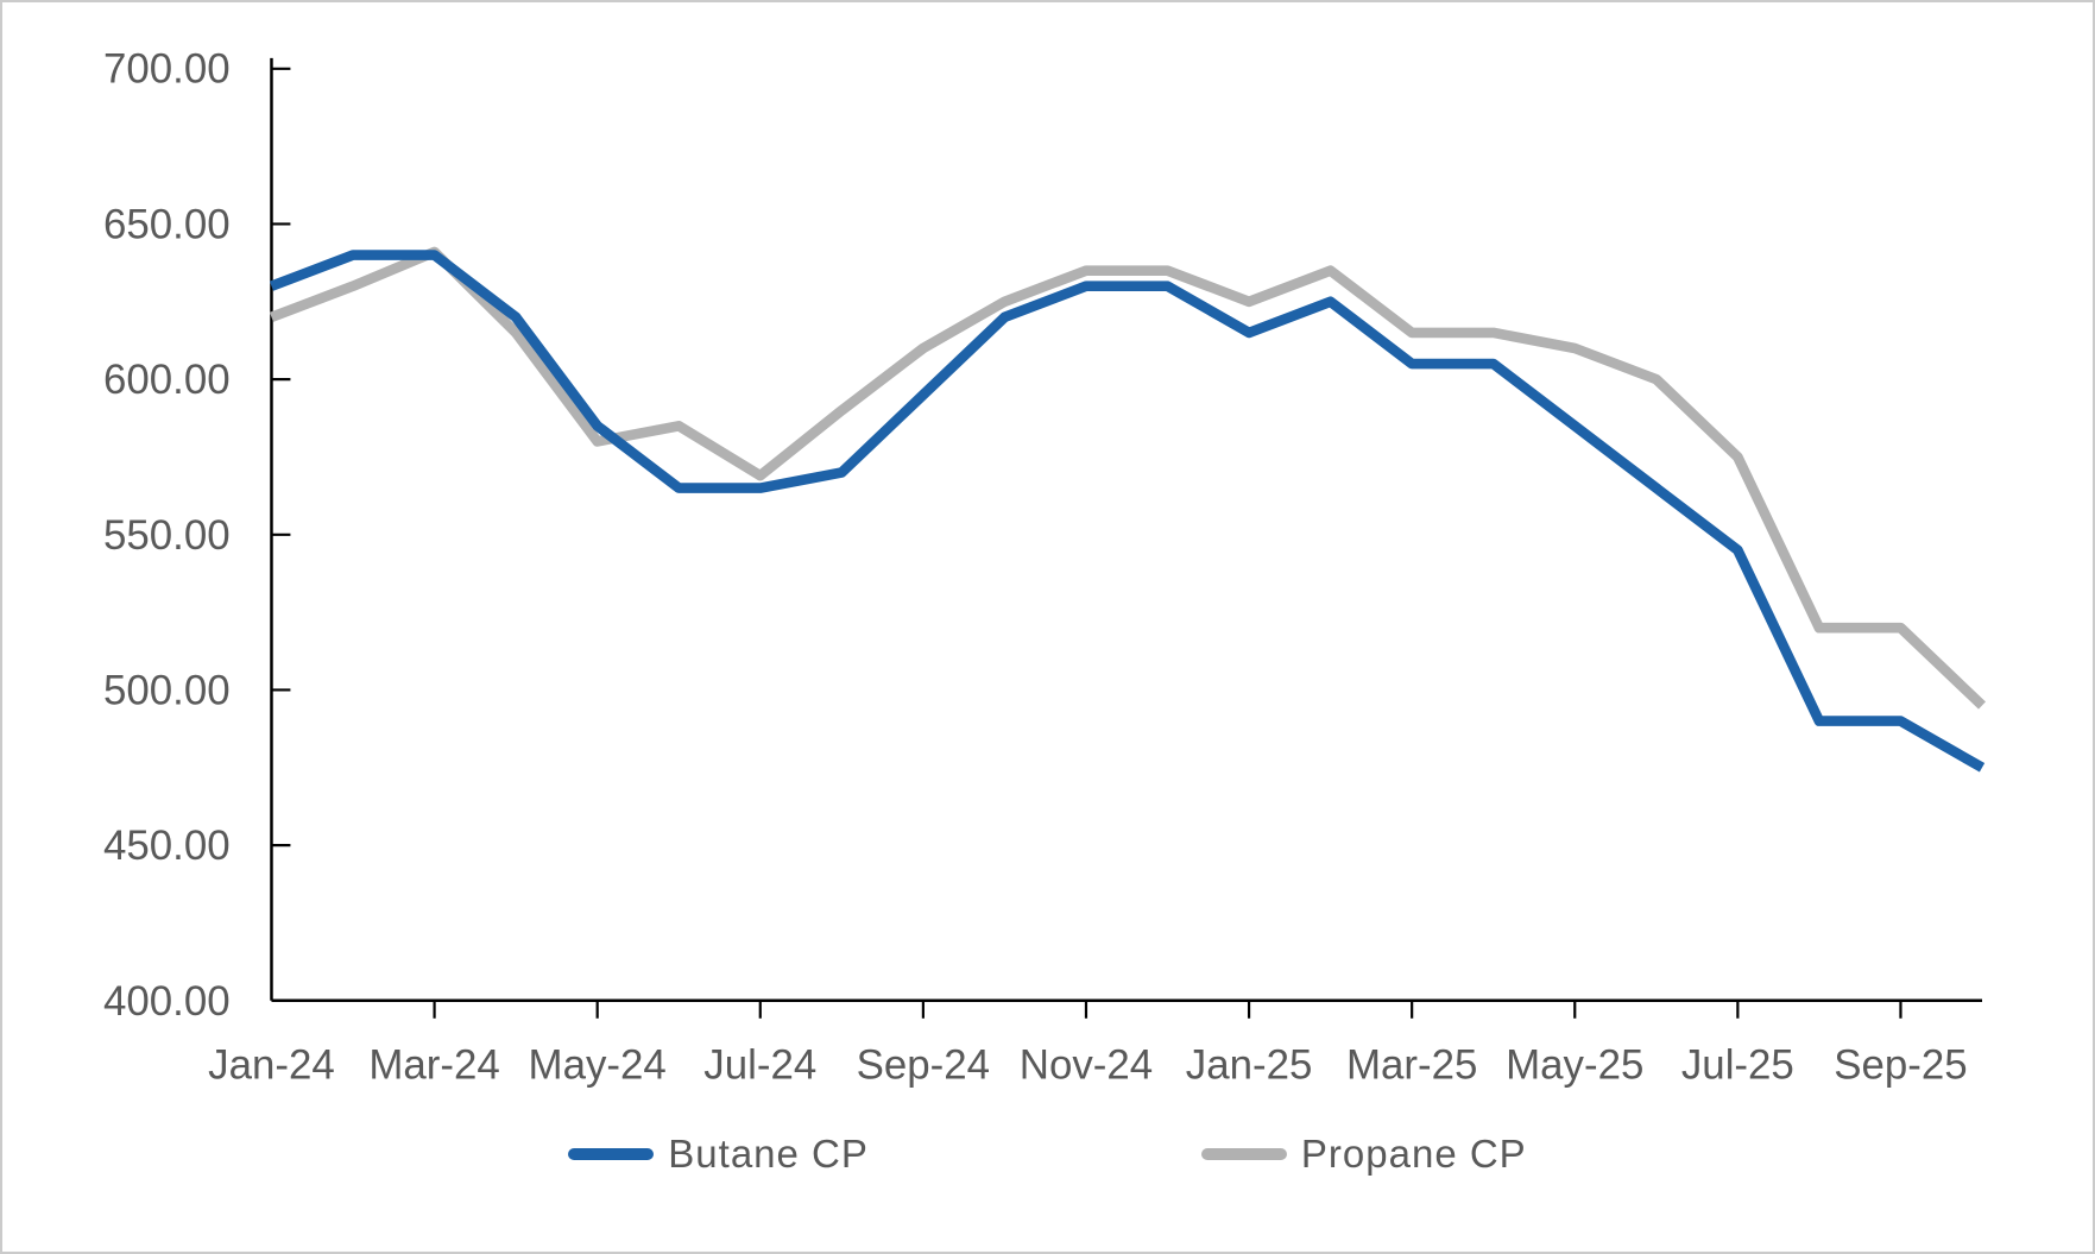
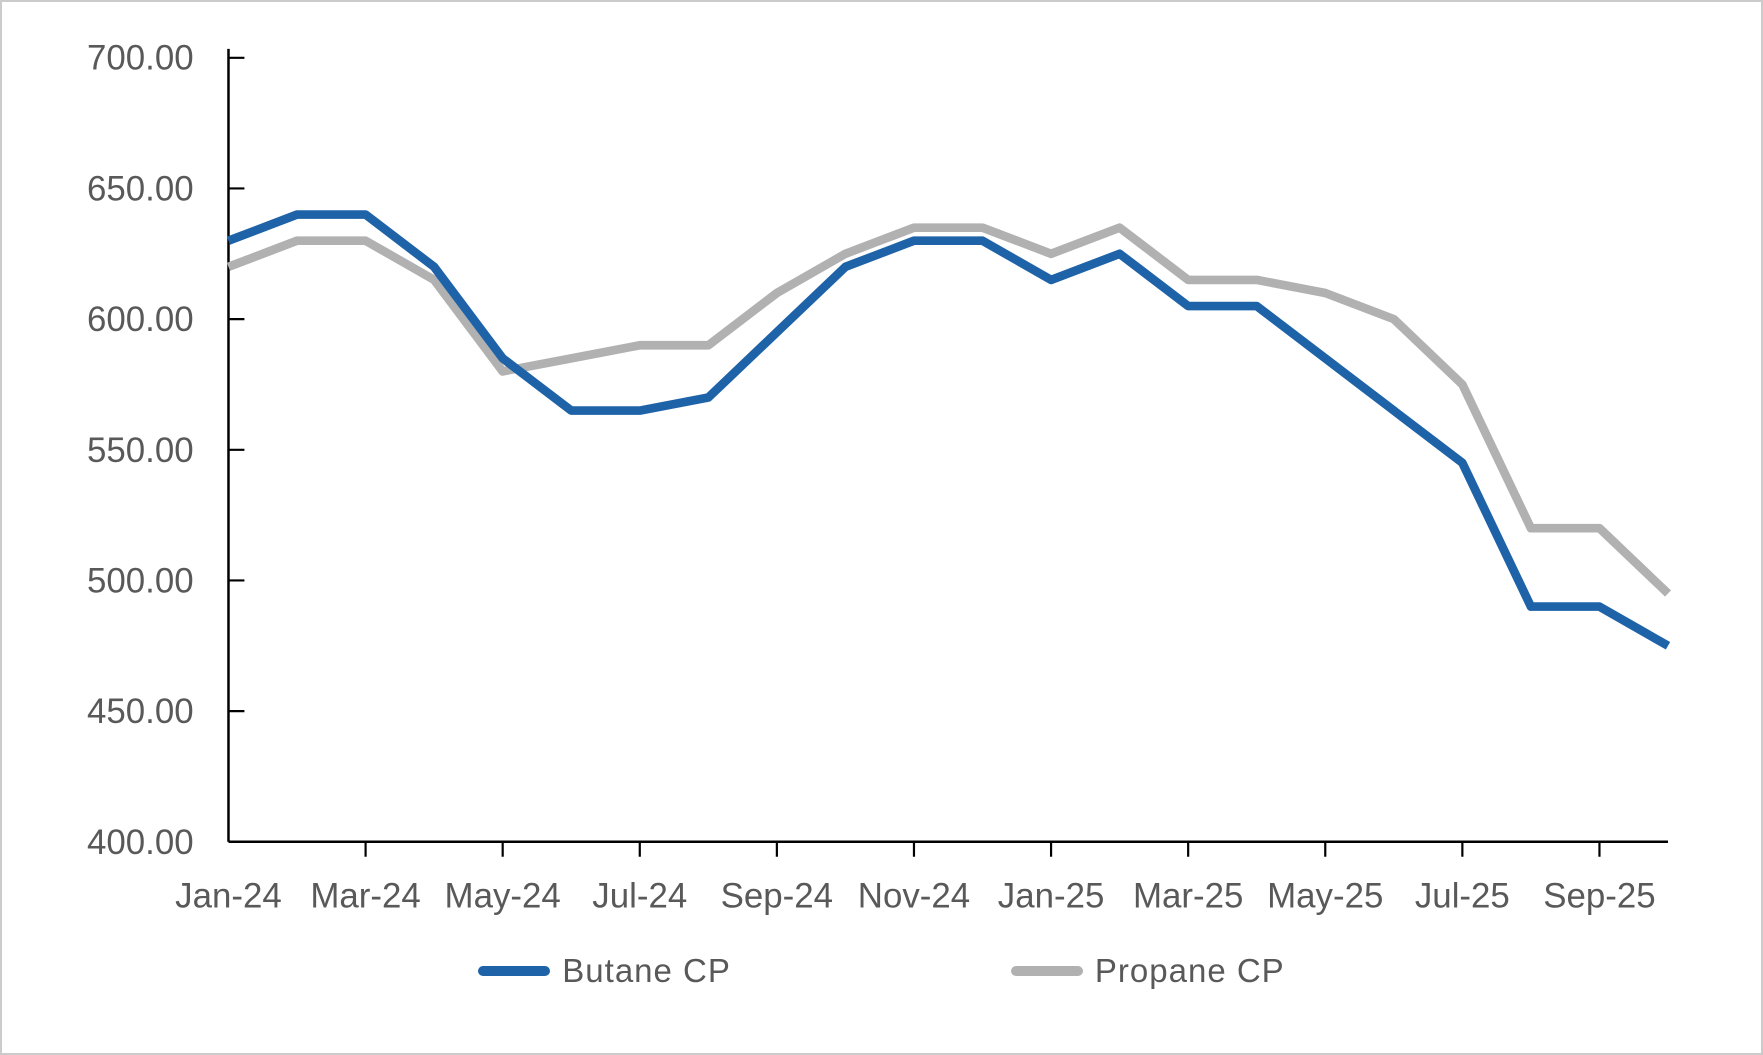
Propane CP/Mar-24: 641 -> 630
Propane CP/Jul-24: 569 -> 590
